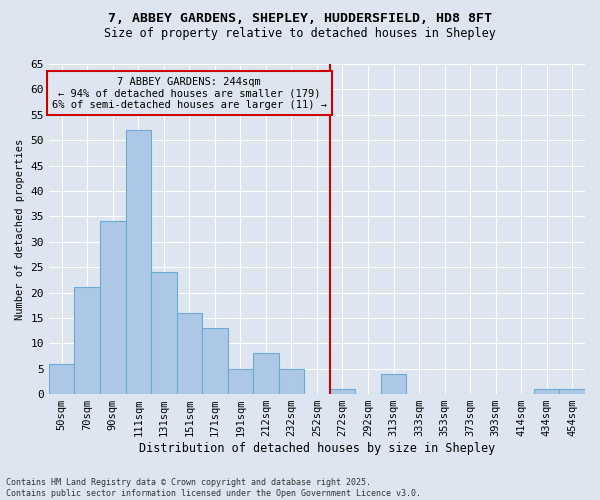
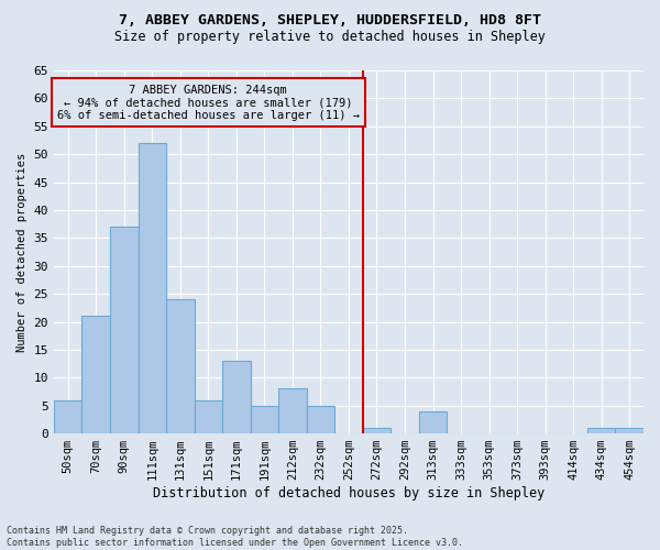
90sqm: 34 -> 37
151sqm: 16 -> 6
